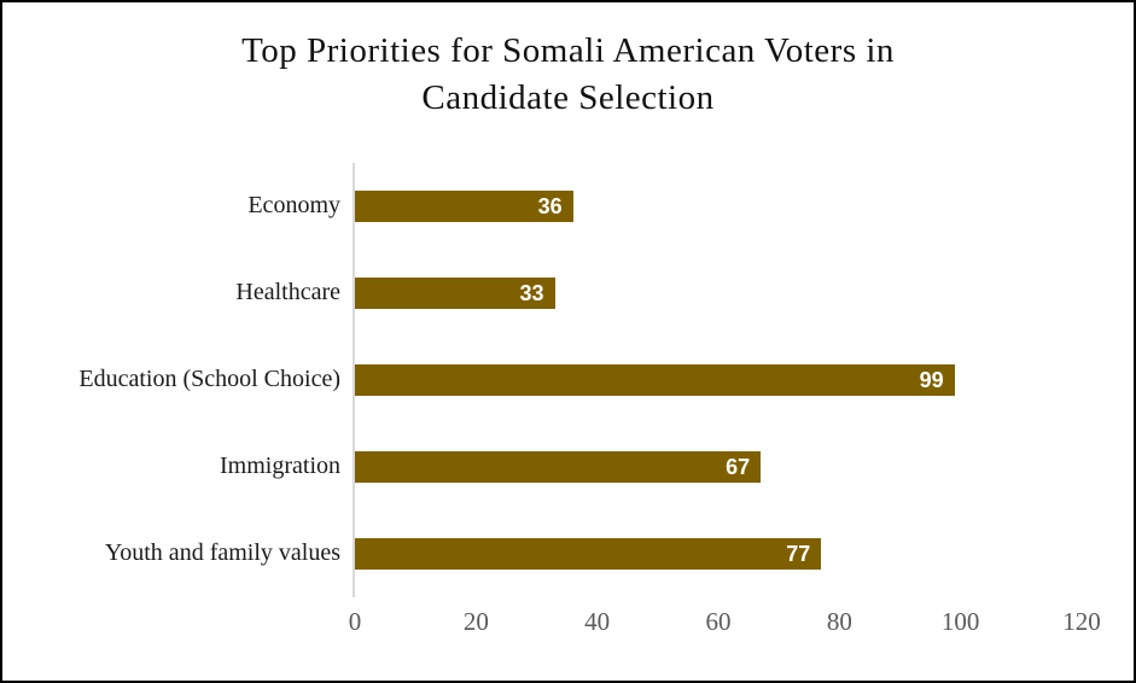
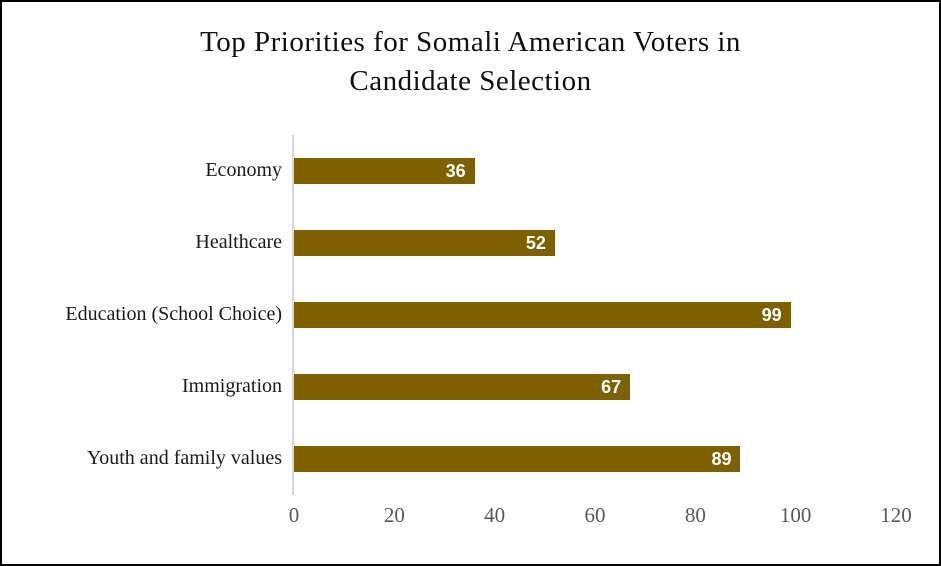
Healthcare: 33 -> 52
Youth and family values: 77 -> 89
